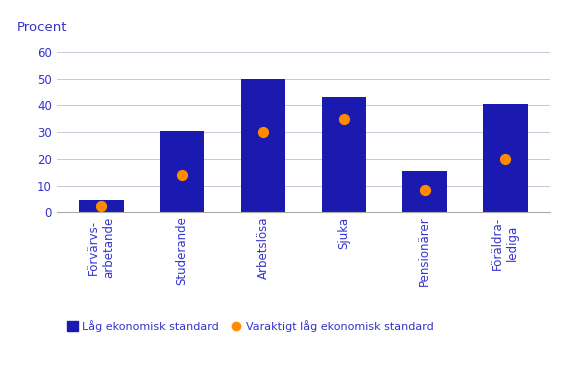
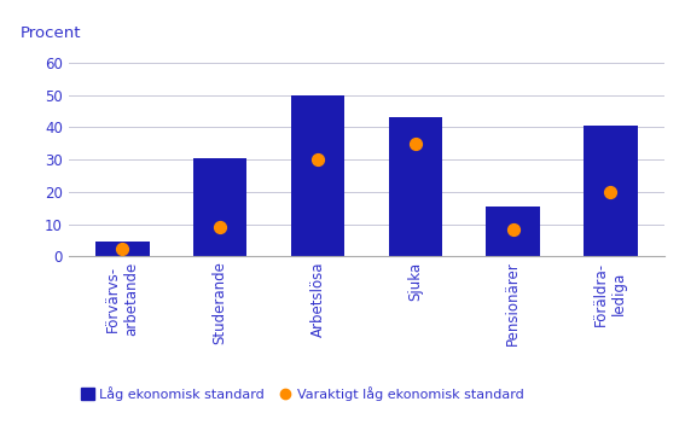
Varaktigt låg ekonomisk standard/Studerande: 14.0 -> 9.0
